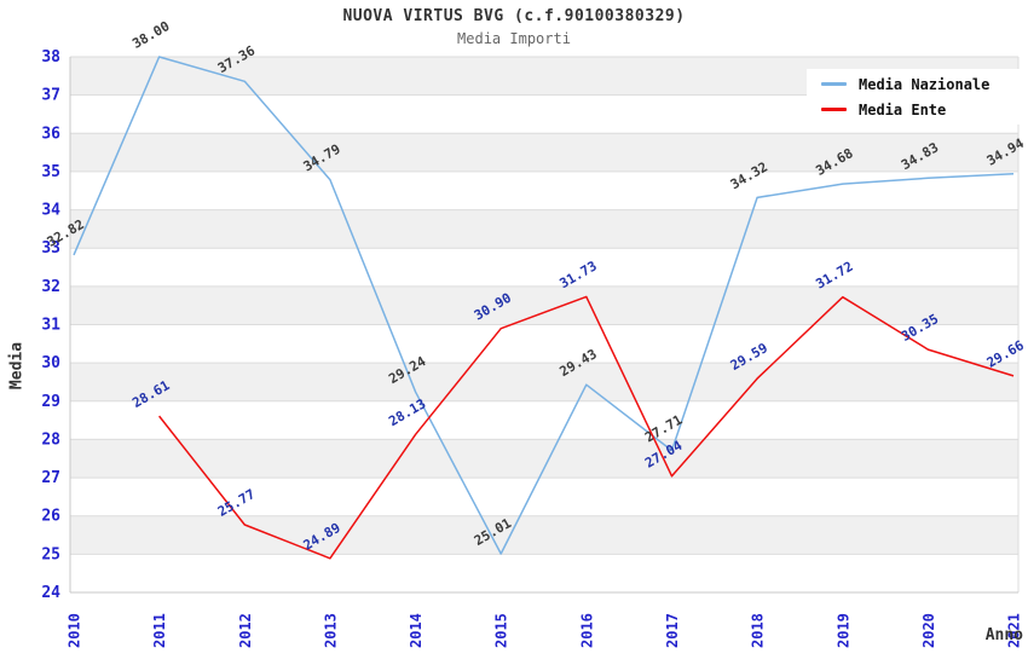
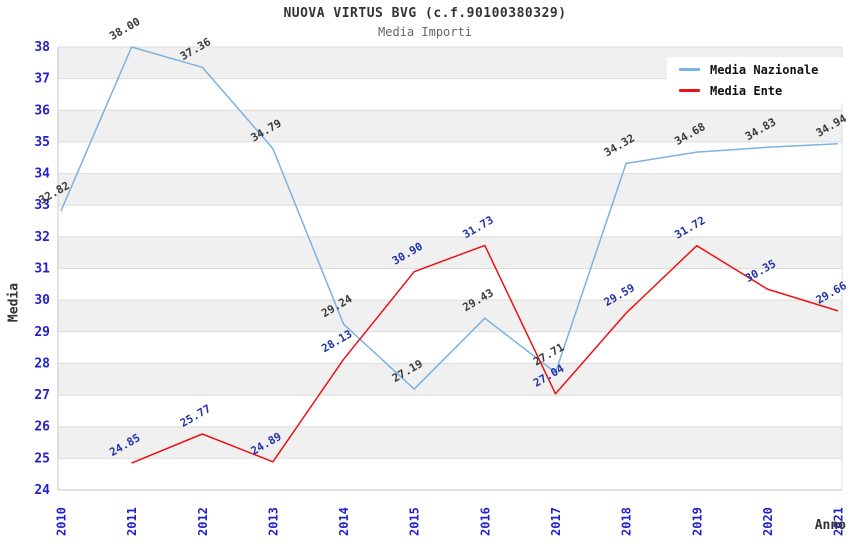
Media Ente/2011: 28.61 -> 24.85
Media Nazionale/2015: 25.01 -> 27.19
